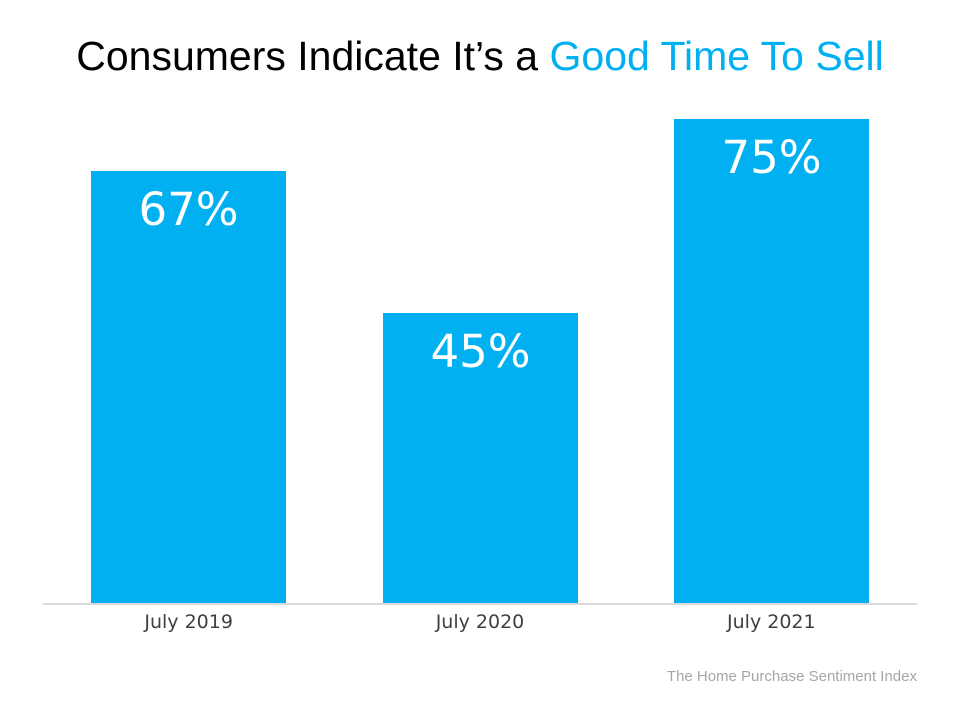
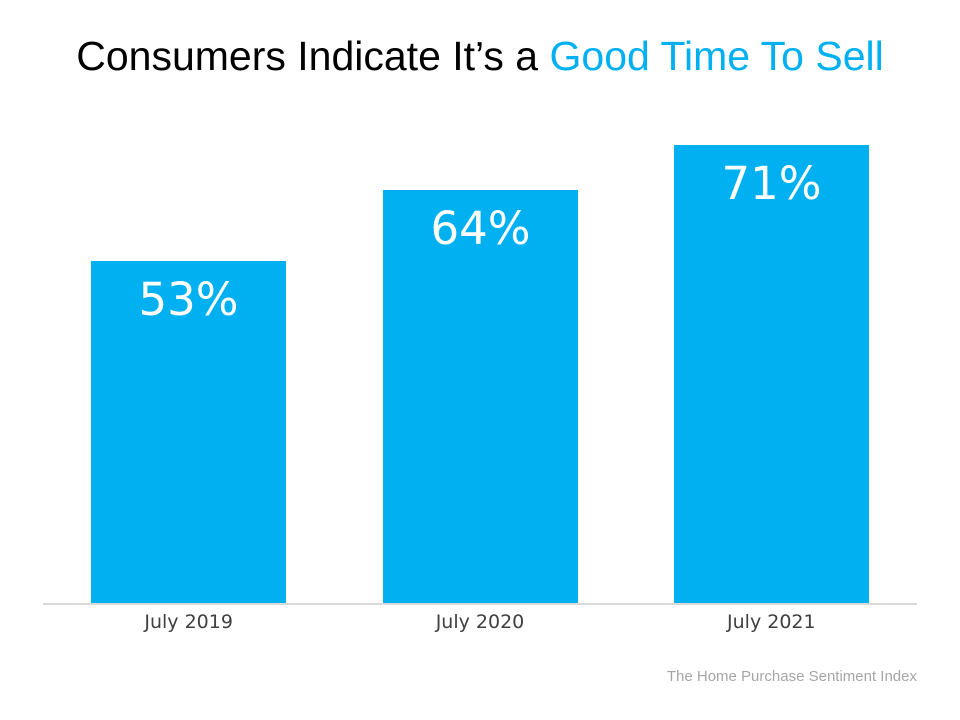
July 2019: 67% -> 53%
July 2020: 45% -> 64%
July 2021: 75% -> 71%
